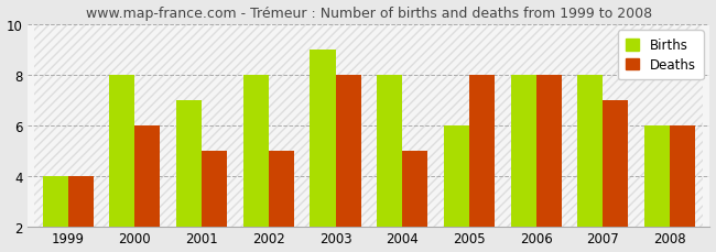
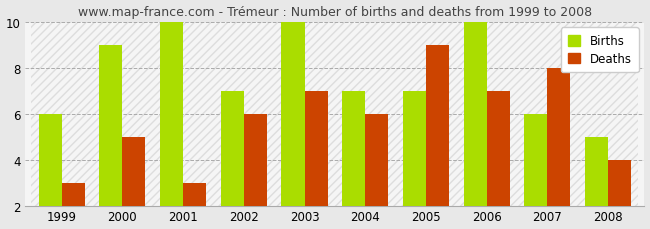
Births/1999: 4 -> 6
Deaths/1999: 4 -> 3
Births/2000: 8 -> 9
Deaths/2000: 6 -> 5
Births/2001: 7 -> 10
Deaths/2001: 5 -> 3
Births/2002: 8 -> 7
Deaths/2002: 5 -> 6
Births/2003: 9 -> 10
Deaths/2003: 8 -> 7
Births/2004: 8 -> 7
Deaths/2004: 5 -> 6
Births/2005: 6 -> 7
Deaths/2005: 8 -> 9
Births/2006: 8 -> 10
Deaths/2006: 8 -> 7
Births/2007: 8 -> 6
Deaths/2007: 7 -> 8
Births/2008: 6 -> 5
Deaths/2008: 6 -> 4
